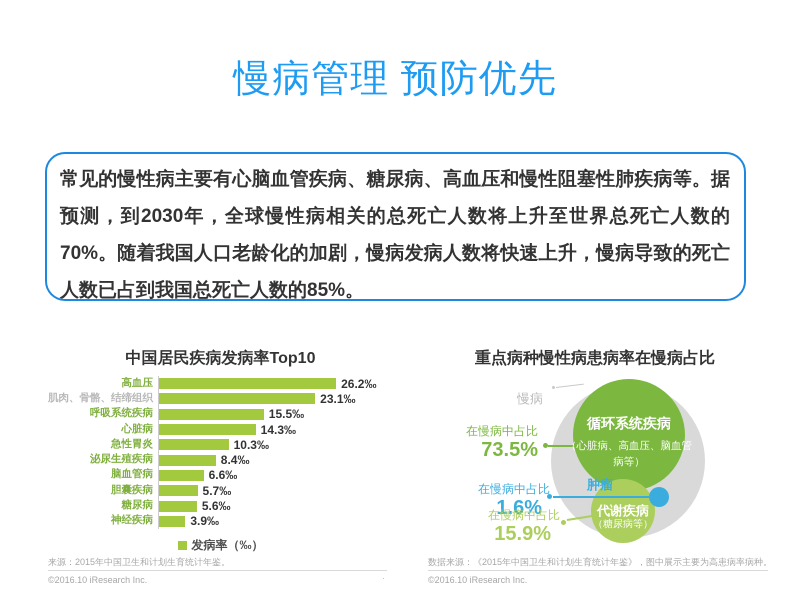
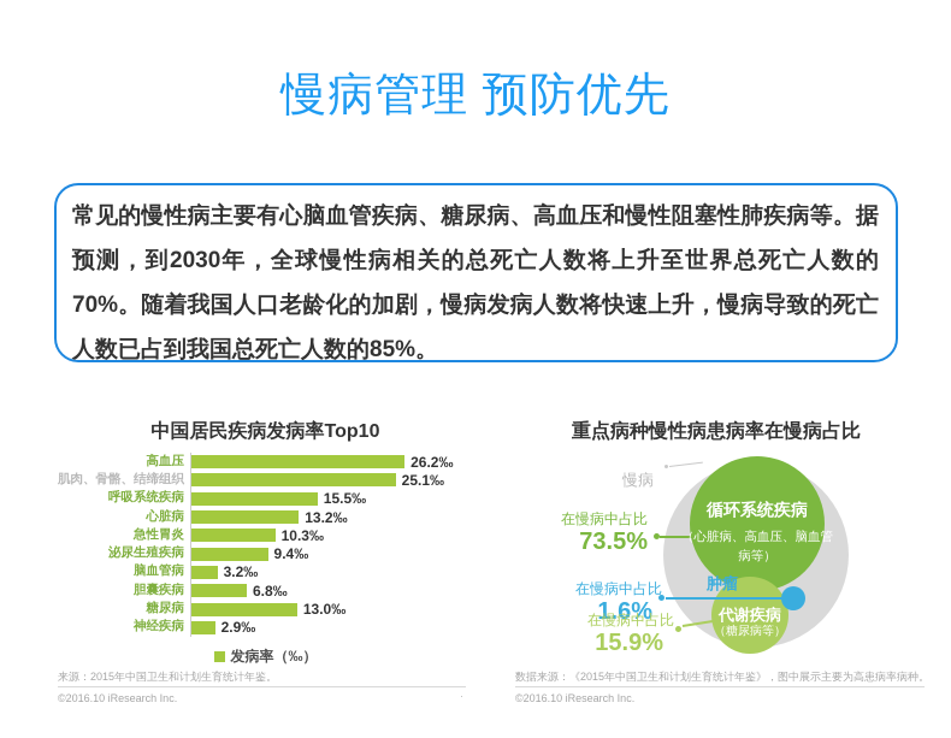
中国居民疾病发病率Top10/肌肉、骨骼、结缔组织: 23.1 -> 25.1
中国居民疾病发病率Top10/心脏病: 14.3 -> 13.2
中国居民疾病发病率Top10/泌尿生殖疾病: 8.4 -> 9.4
中国居民疾病发病率Top10/脑血管病: 6.6 -> 3.2
中国居民疾病发病率Top10/胆囊疾病: 5.7 -> 6.8
中国居民疾病发病率Top10/糖尿病: 5.6 -> 13.0
中国居民疾病发病率Top10/神经疾病: 3.9 -> 2.9
